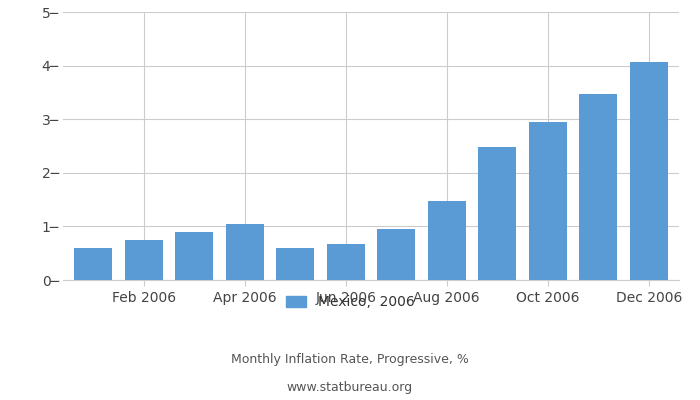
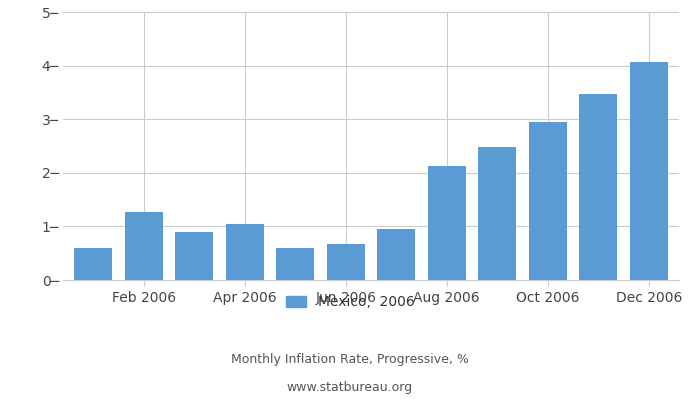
Feb 2006: 0.75─ -> 1.26─
Aug 2006: 1.48─ -> 2.12─
